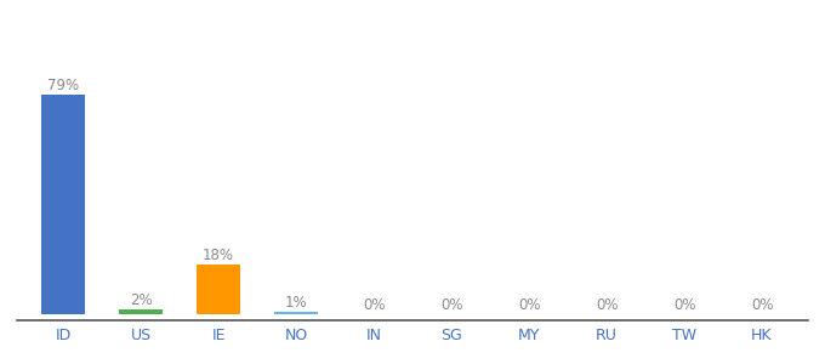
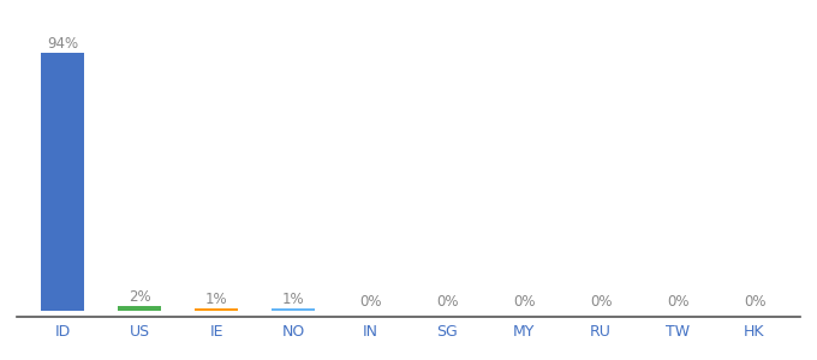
ID: 79% -> 94%
IE: 18% -> 1%
